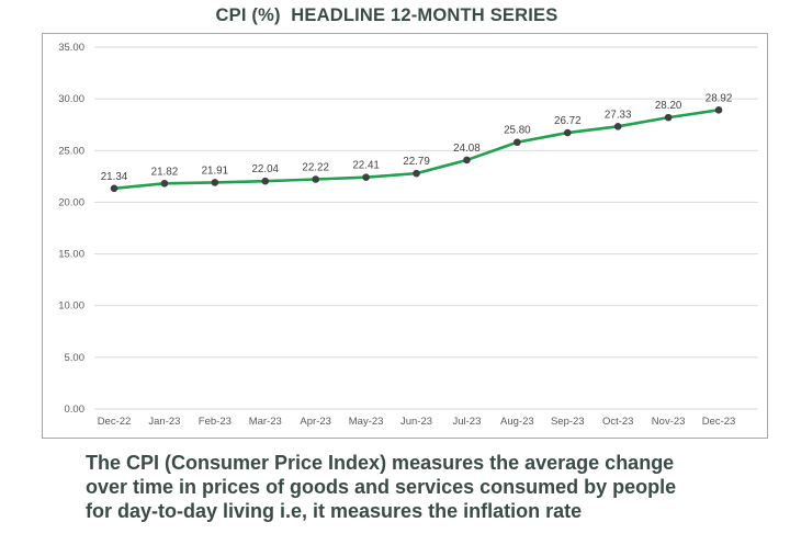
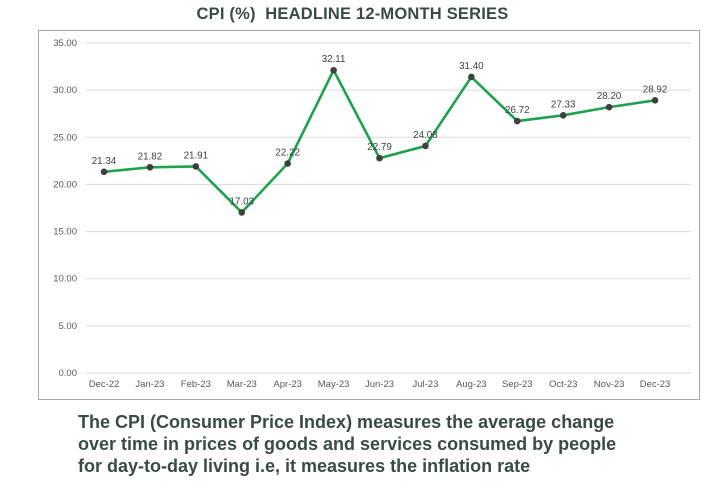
Mar-23: 22.04 -> 17.03
May-23: 22.41 -> 32.11
Aug-23: 25.80 -> 31.40
